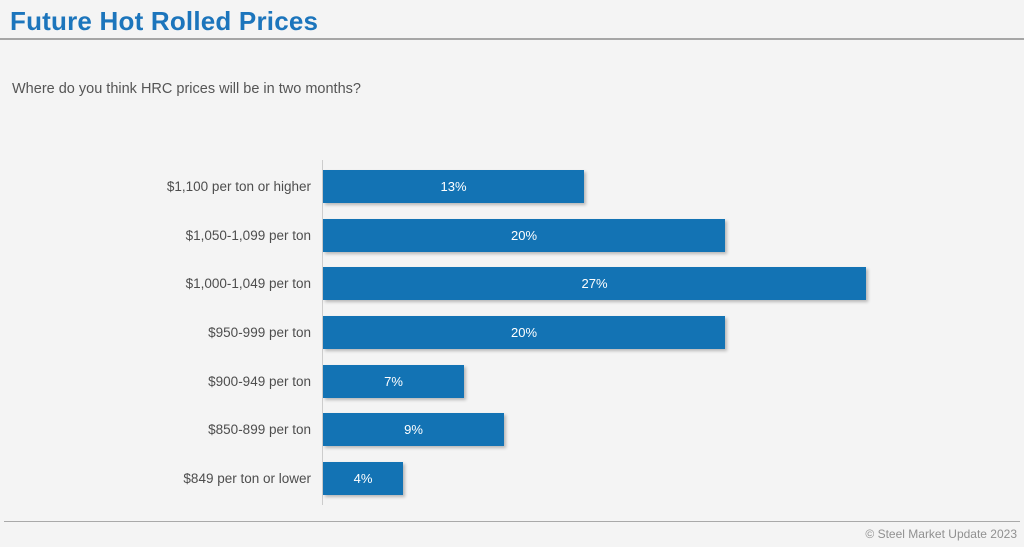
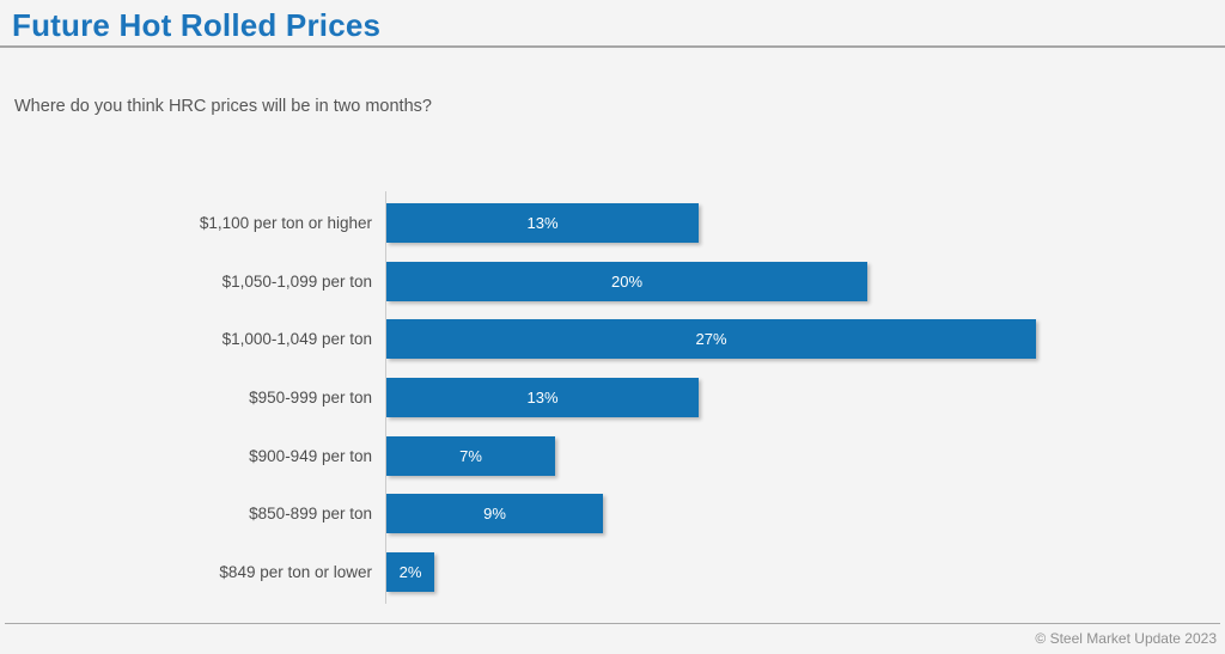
$950-999 per ton: 20% -> 13%
$849 per ton or lower: 4% -> 2%
